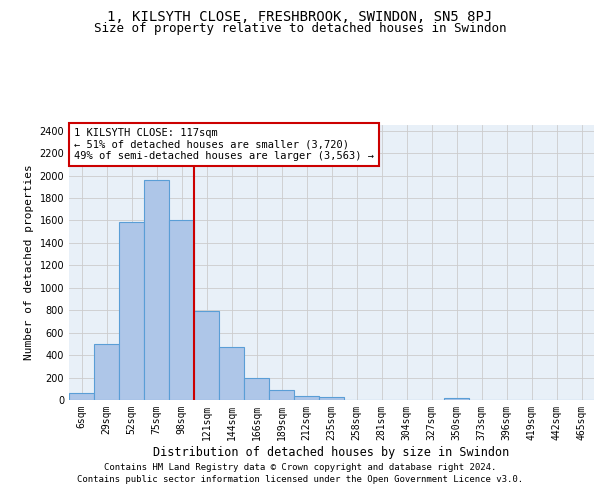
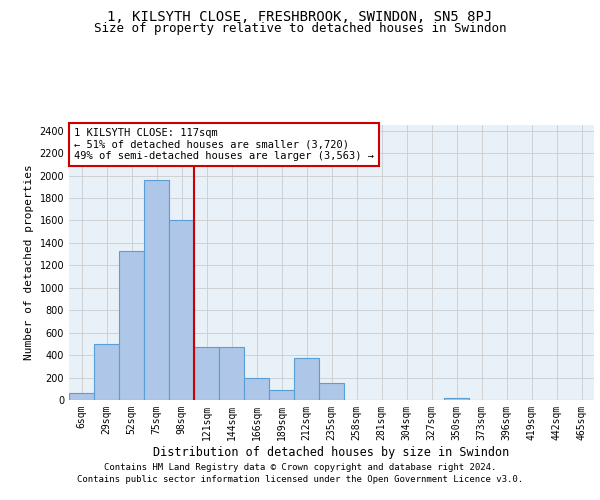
52sqm: 1590 -> 1330
121sqm: 790 -> 470
212sqm: 40 -> 370
235sqm: 30 -> 150
